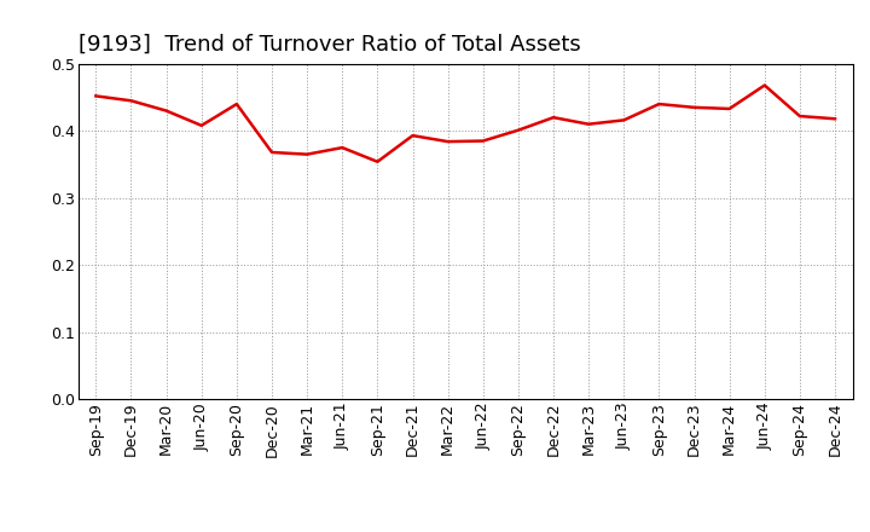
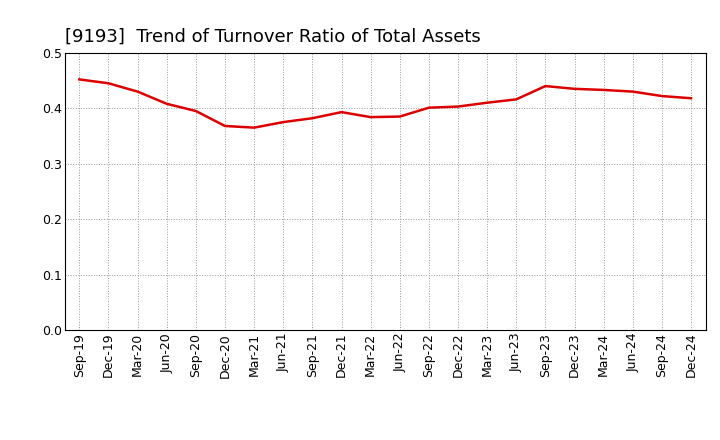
Sep-20: 0.440 -> 0.395
Sep-21: 0.354 -> 0.382
Dec-22: 0.420 -> 0.403
Jun-24: 0.468 -> 0.430
